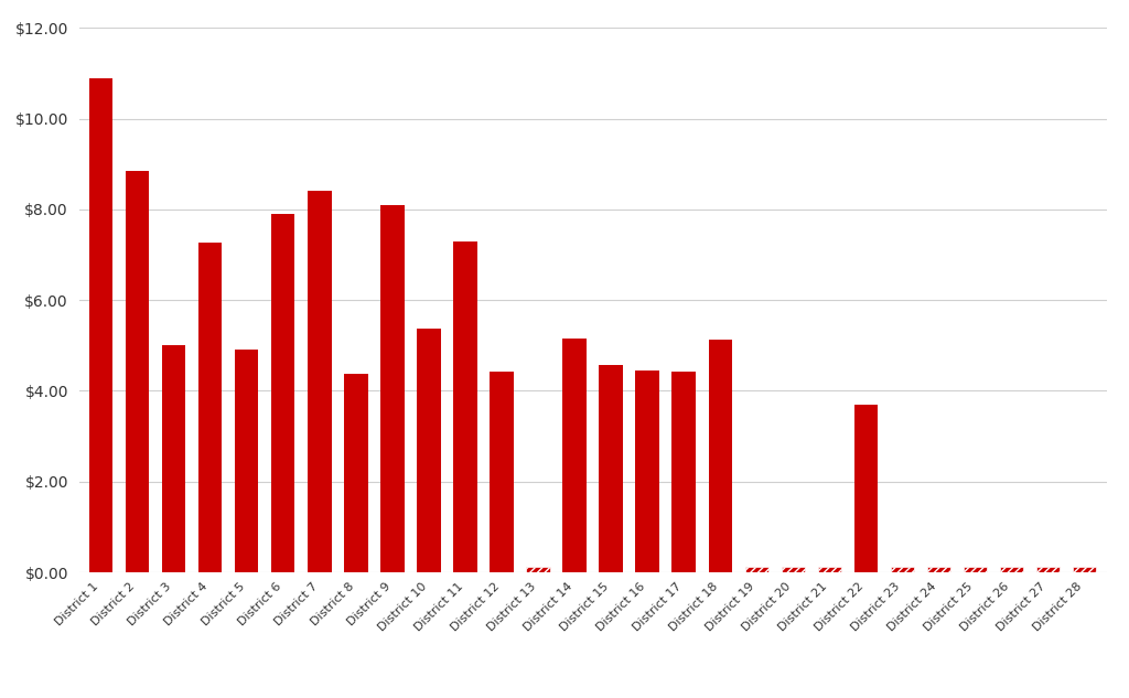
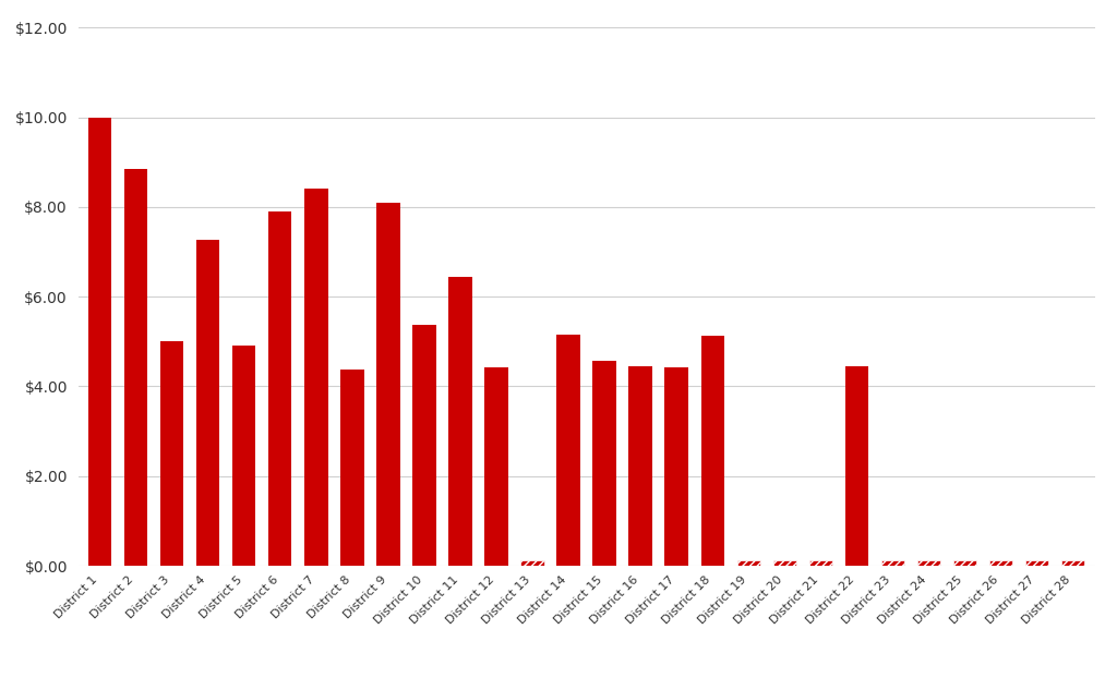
District 1: $10.90 -> $9.98
District 11: $7.30 -> $6.43
District 22: $3.70 -> $4.45
